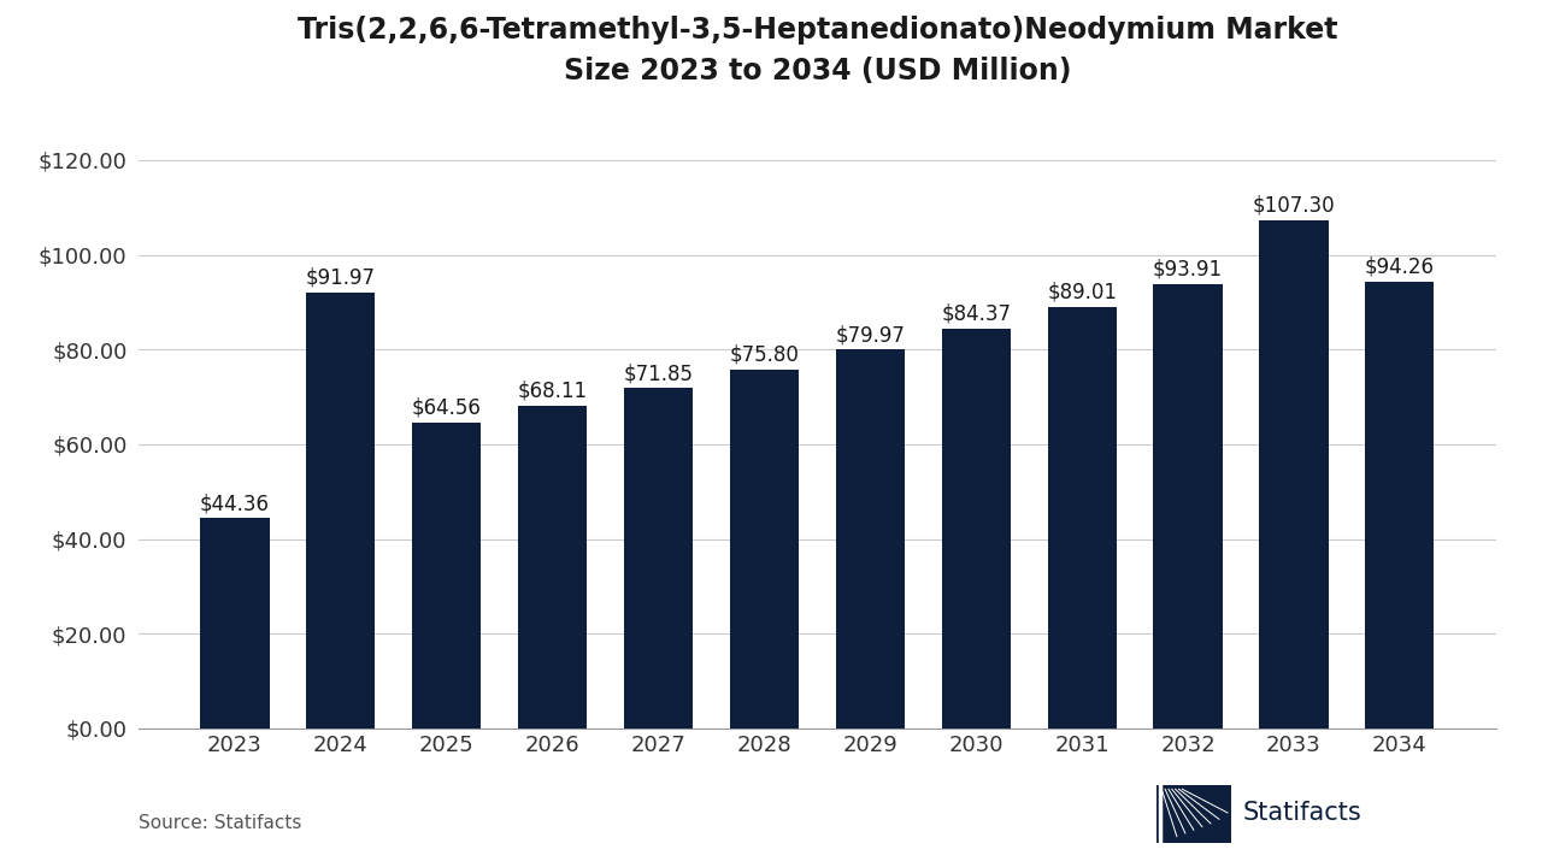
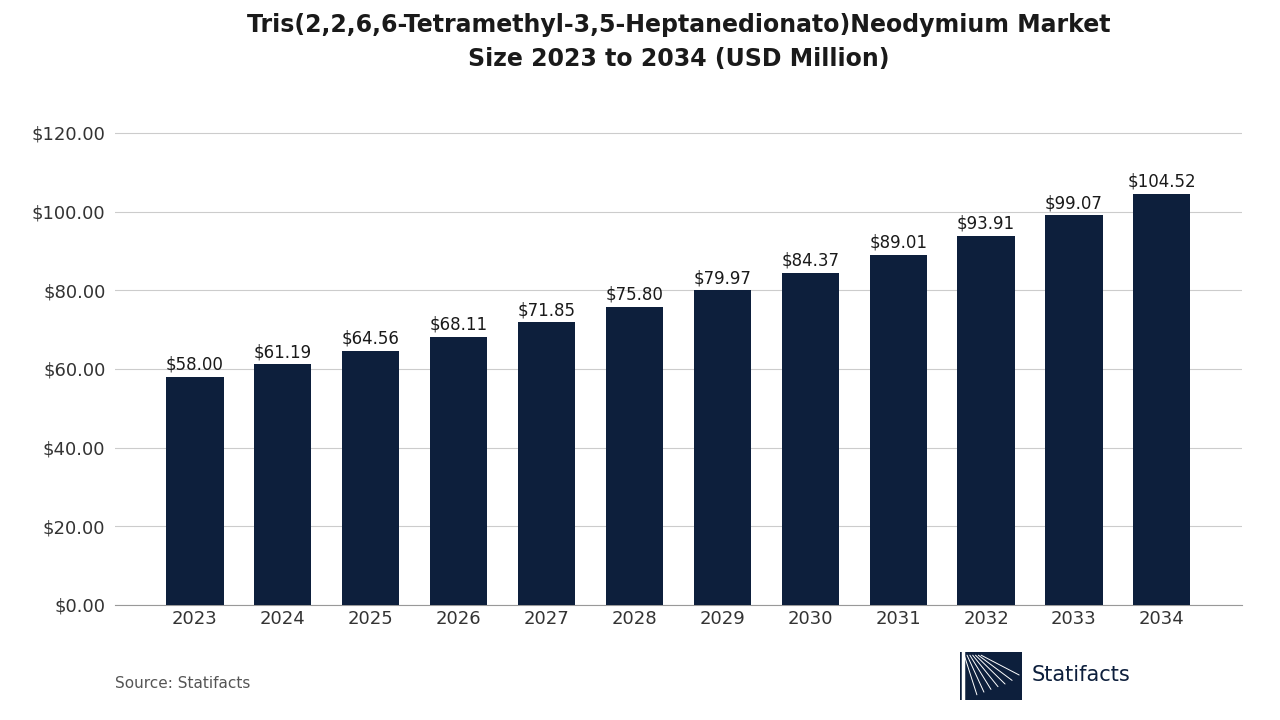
2023: $44.36 -> $58.00
2024: $91.97 -> $61.19
2033: $107.30 -> $99.07
2034: $94.26 -> $104.52
